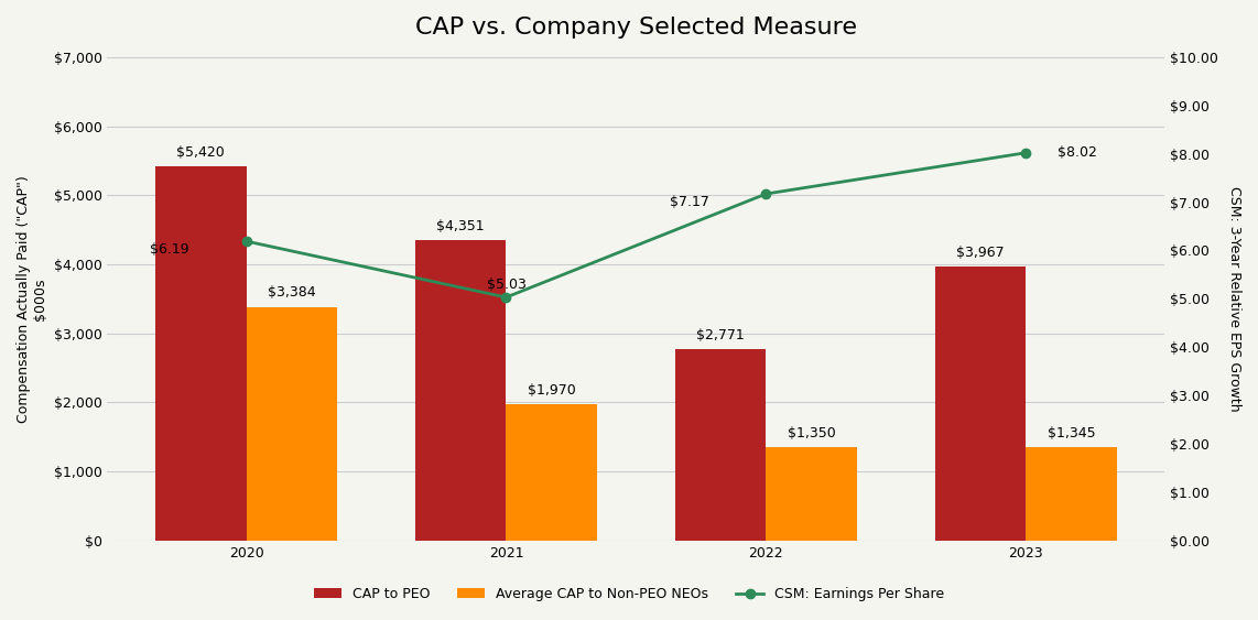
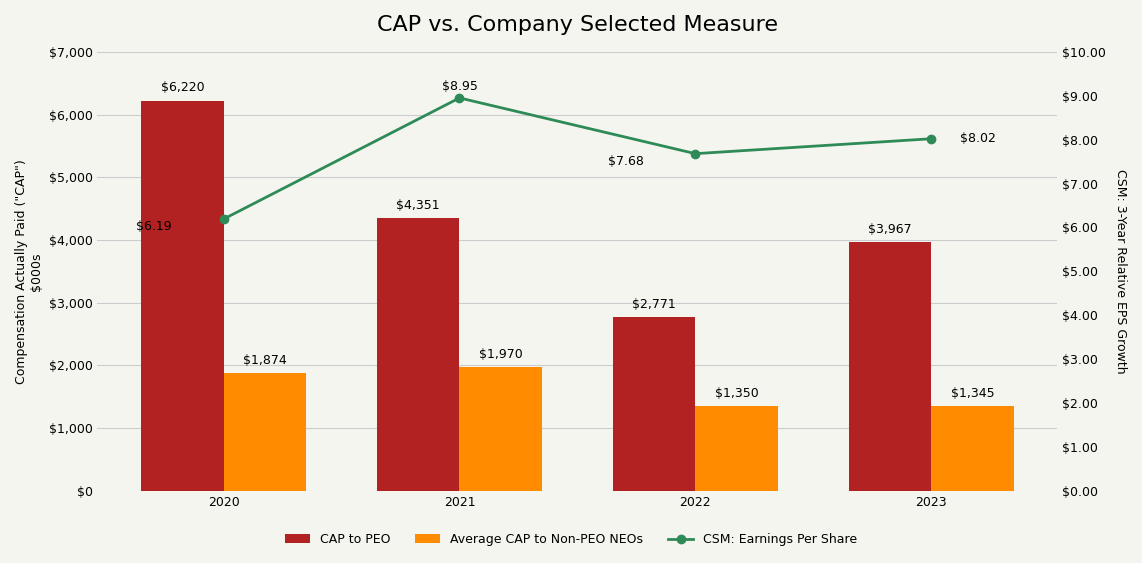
CAP to PEO/2020: $5,420 -> $6,220
Average CAP to Non-PEO NEOs/2020: $3,384 -> $1,874
CSM: Earnings Per Share/2021: $5.03 -> $8.95
CSM: Earnings Per Share/2022: $7.17 -> $7.68
